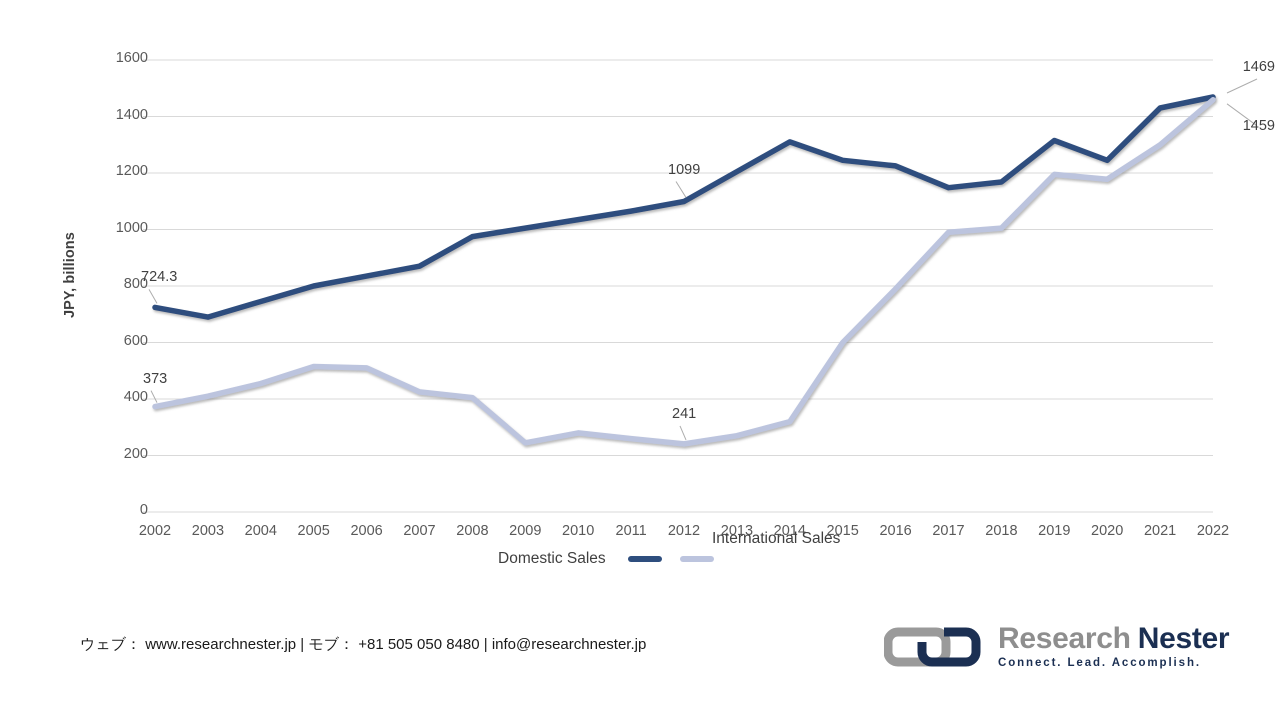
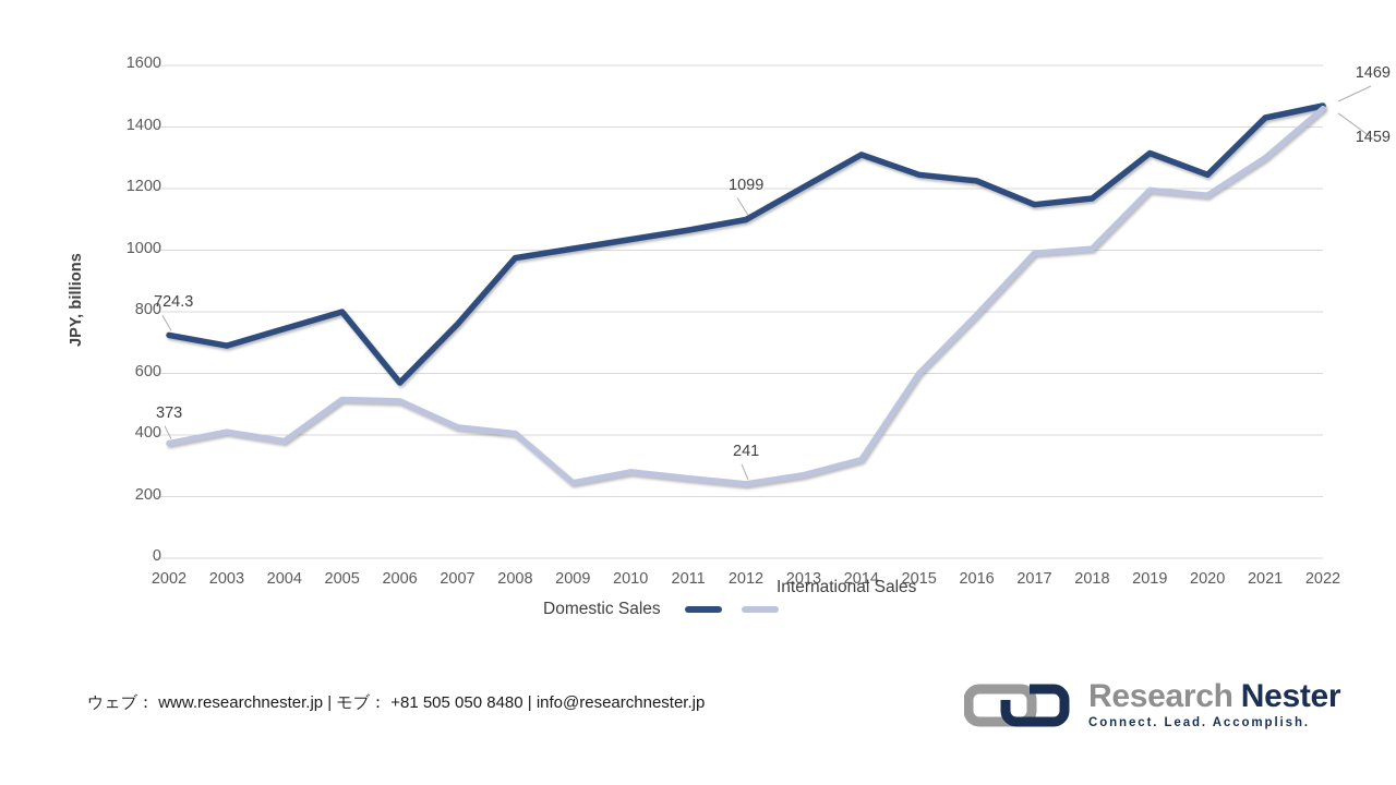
International Sales/2004: 460 -> 380
Domestic Sales/2006: 840 -> 570
Domestic Sales/2007: 870 -> 760
